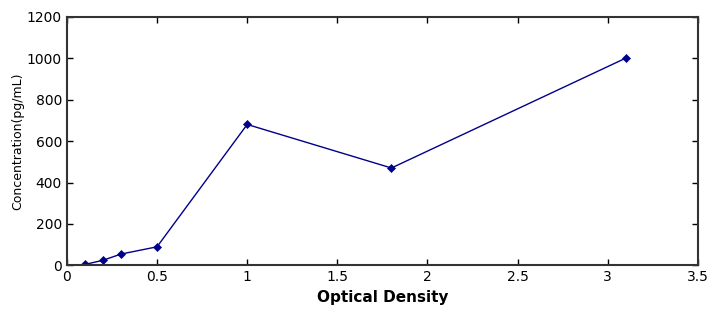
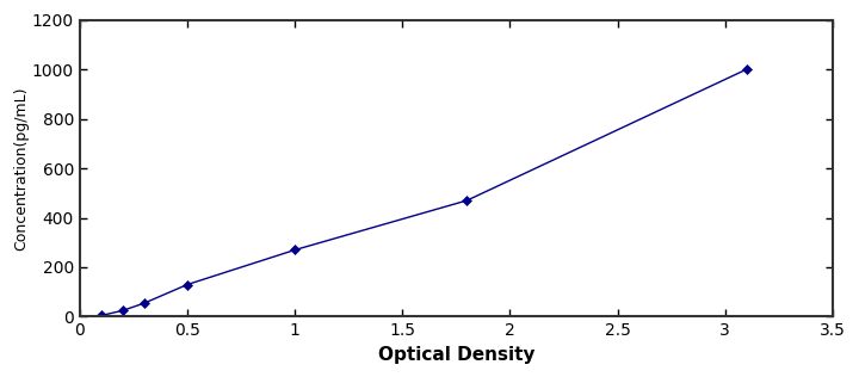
0.5: 90 -> 130
1: 680 -> 270
